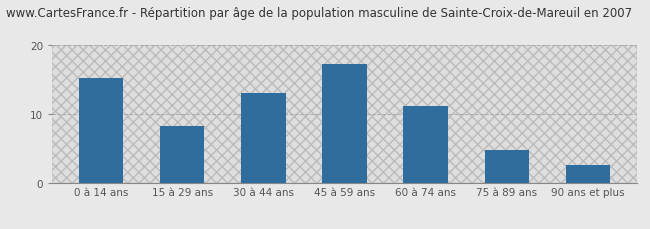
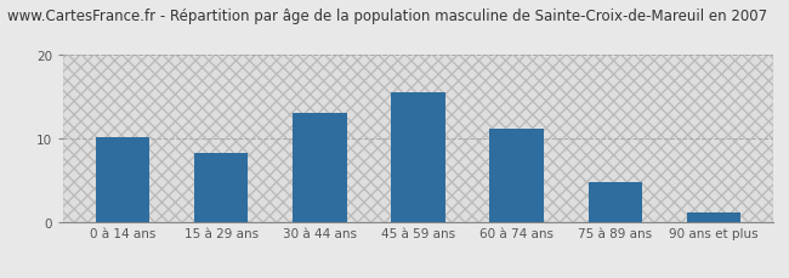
0 à 14 ans: 15.2 -> 10.1
45 à 59 ans: 17.2 -> 15.5
90 ans et plus: 2.6 -> 1.2
